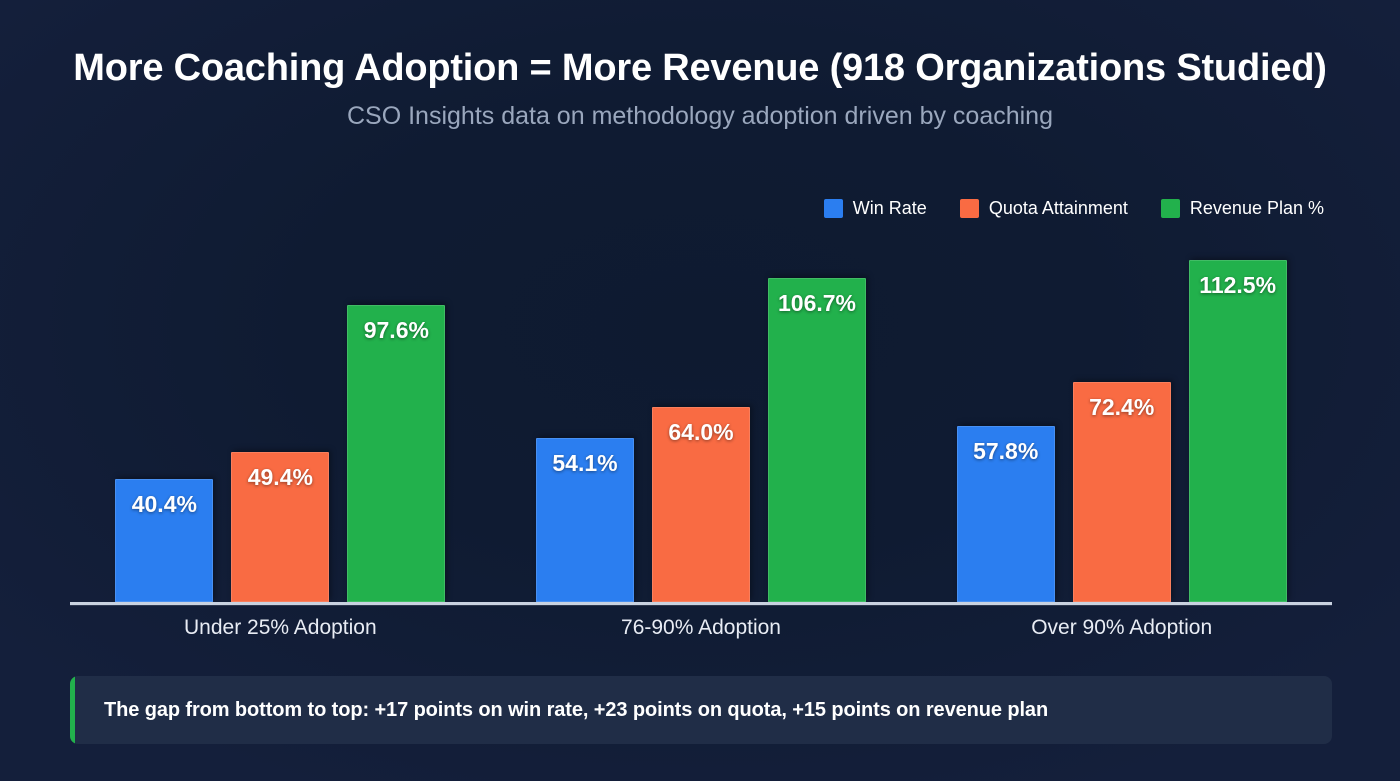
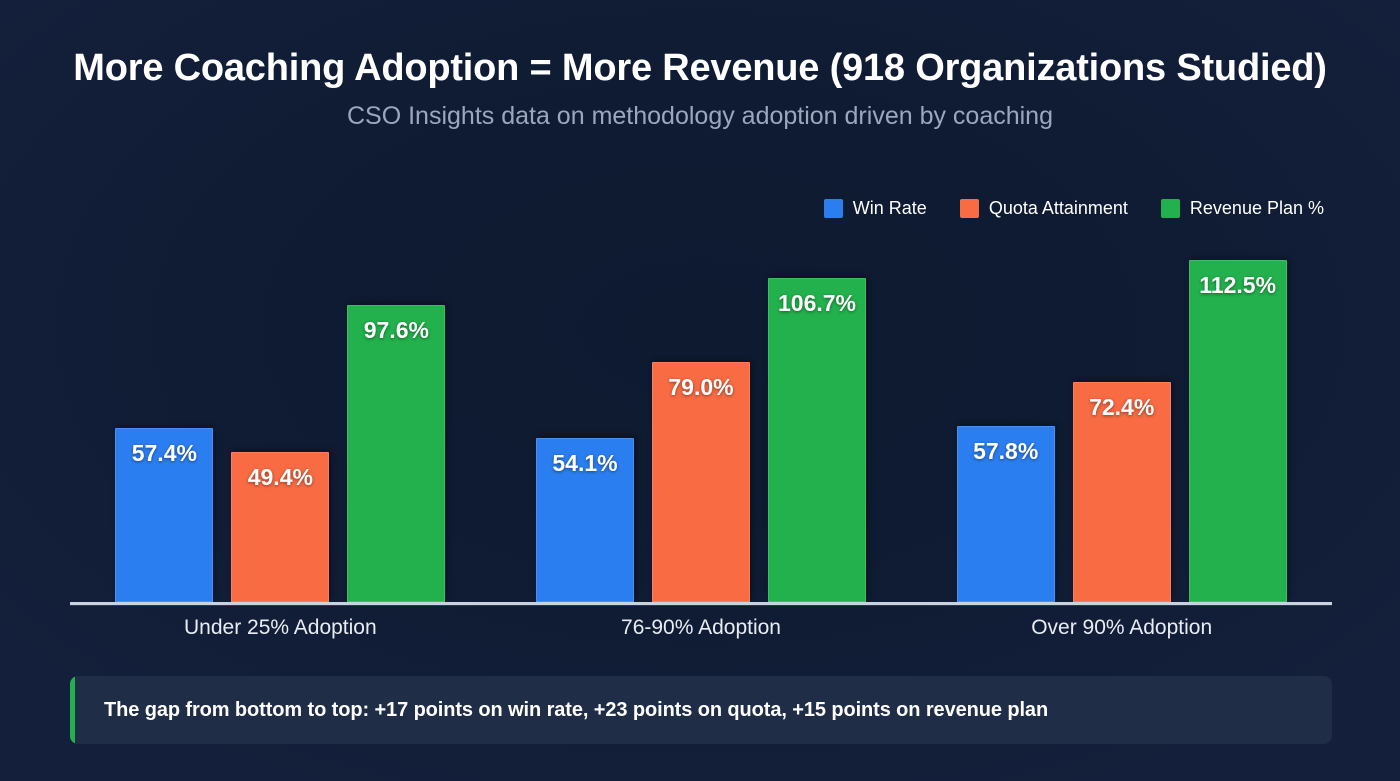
Win Rate/Under 25% Adoption: 40.4% -> 57.4%
Quota Attainment/76-90% Adoption: 64.0% -> 79.0%
